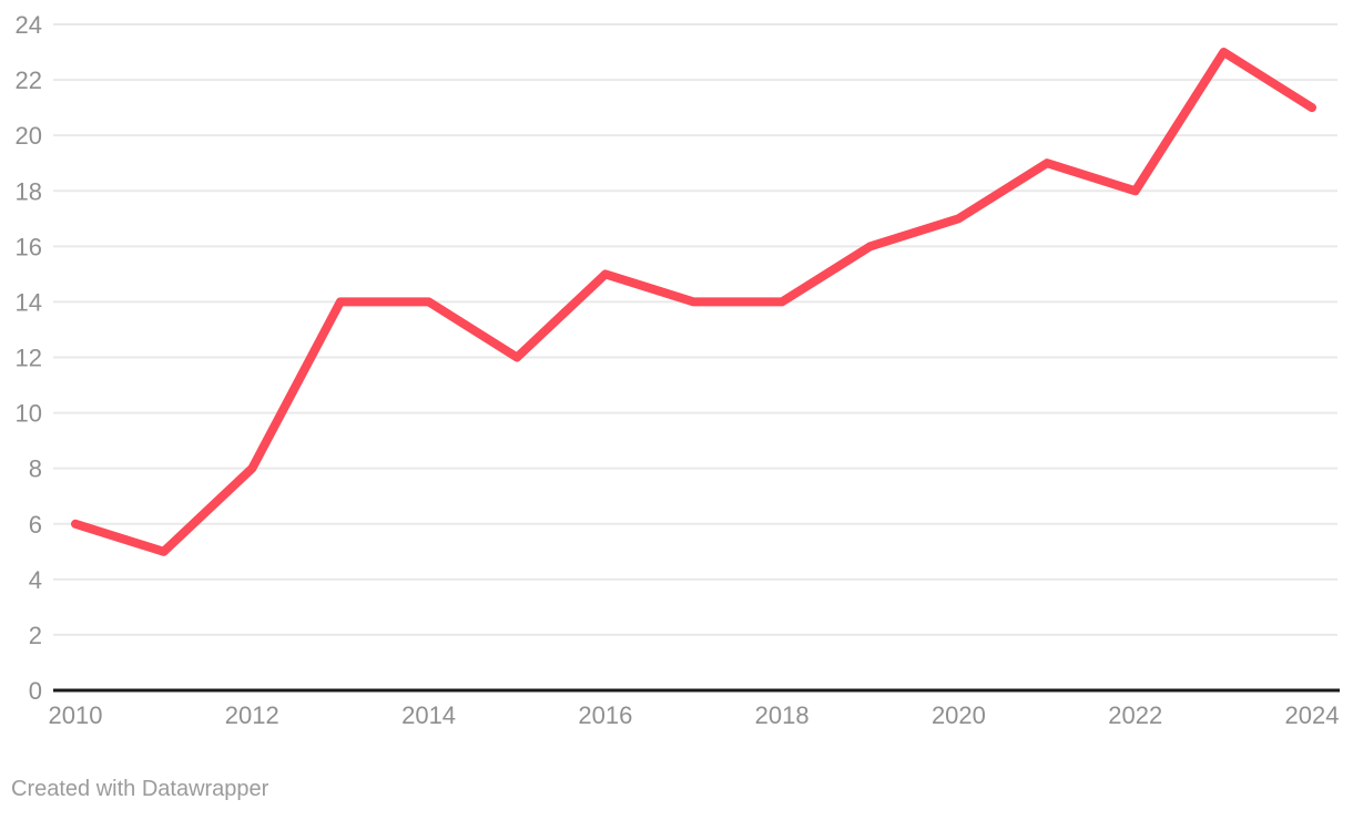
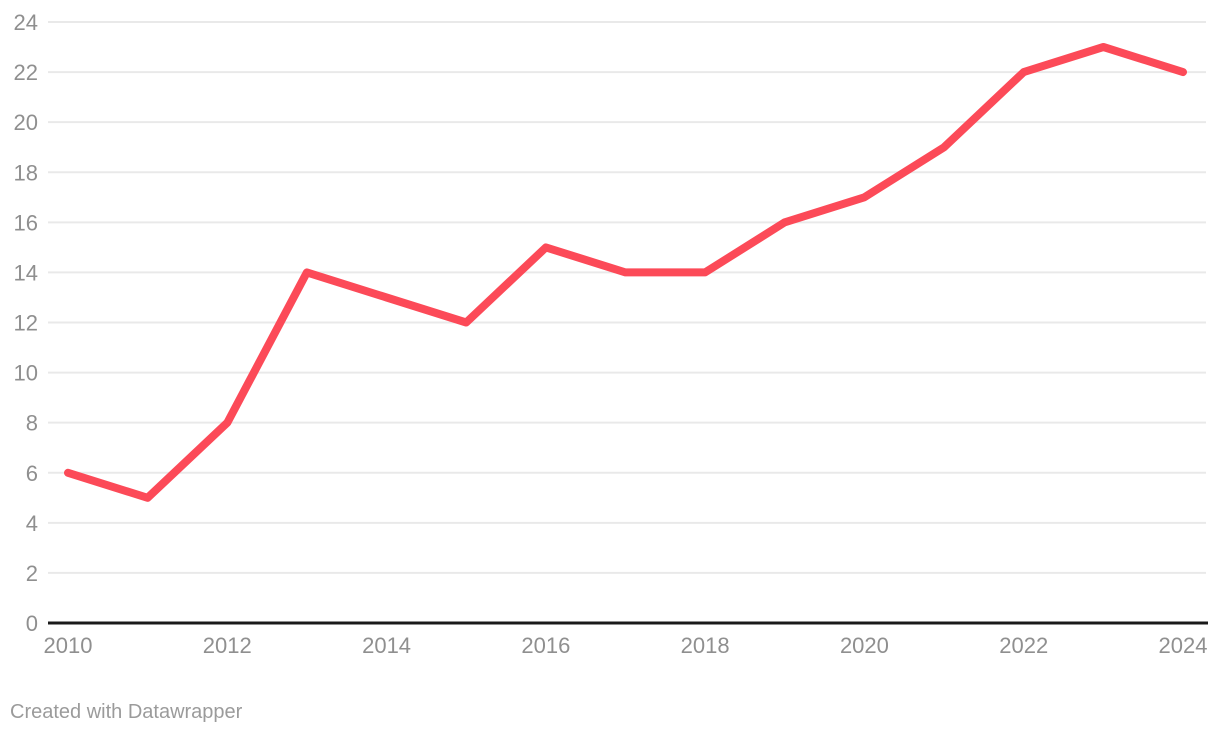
2014: 14 -> 13
2022: 18 -> 22
2024: 21 -> 22
